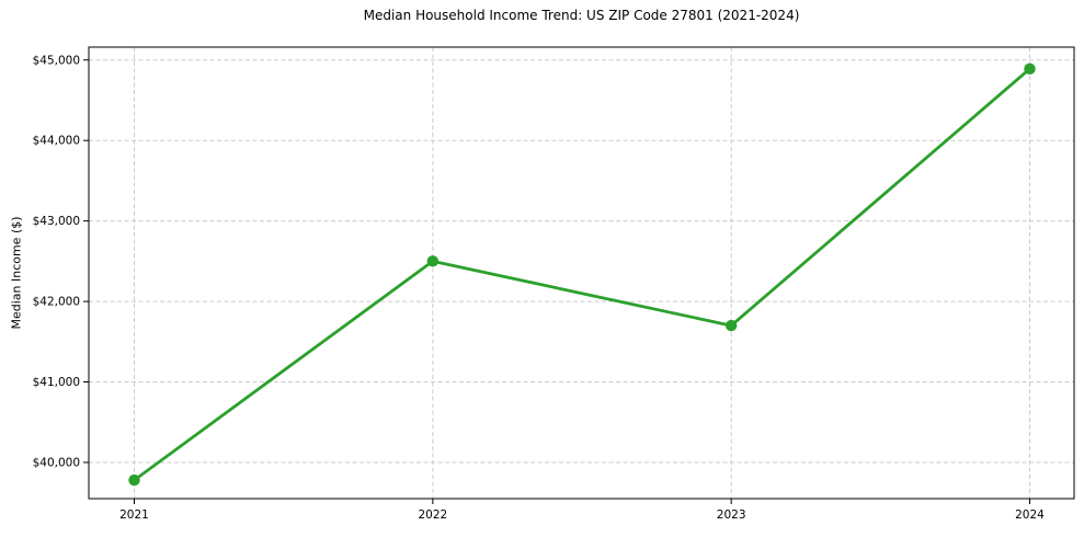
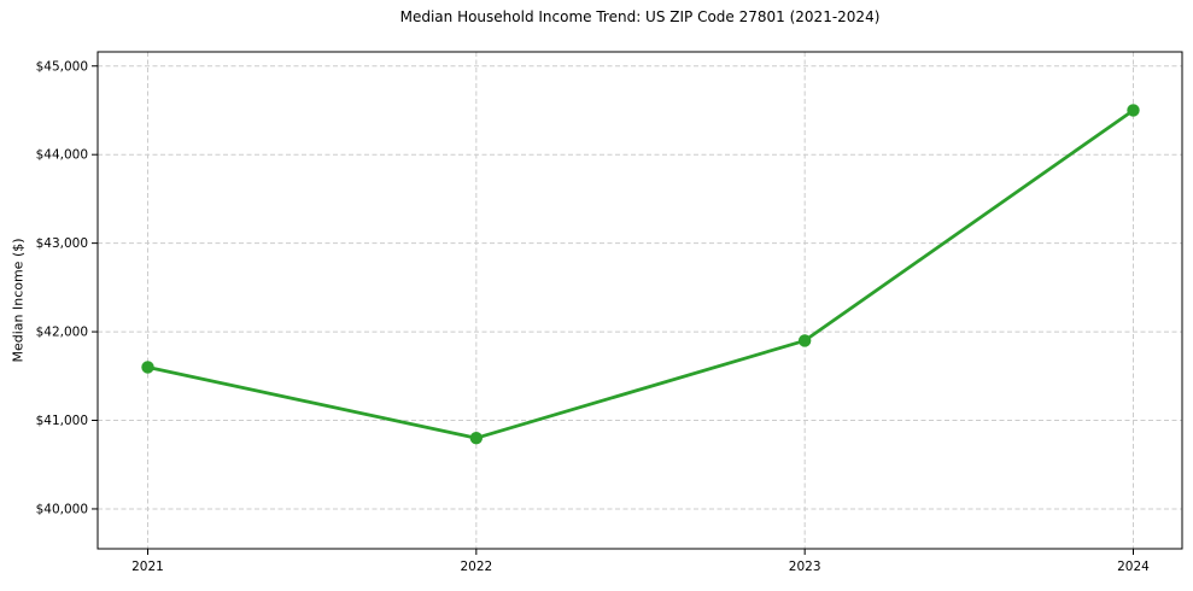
2021: $39800 -> $41600
2022: $42500 -> $40800
2023: $41700 -> $41900
2024: $44900 -> $44500
